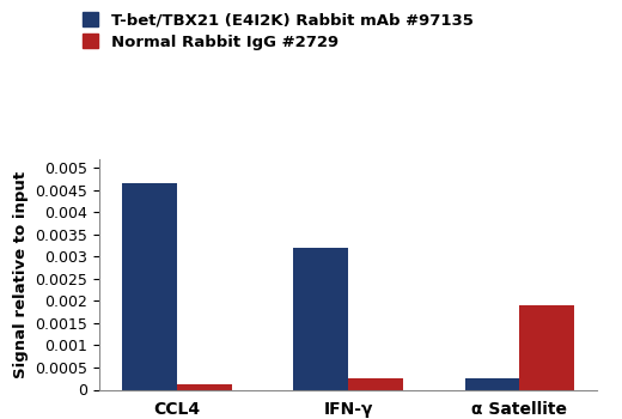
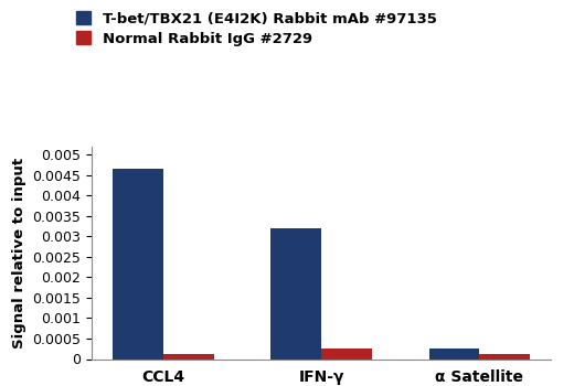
Normal Rabbit IgG #2729/α Satellite: 0.00190 -> 0.00012
